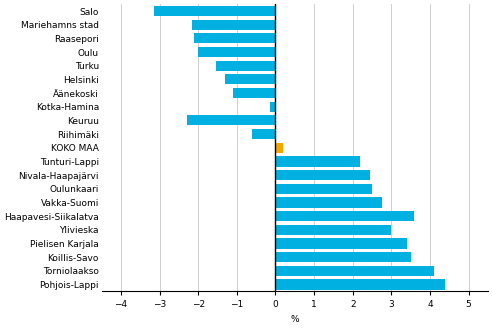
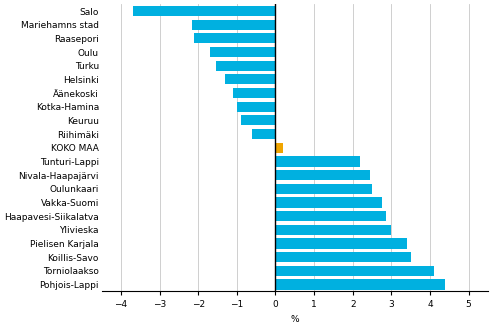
Salo: -3.15 -> -3.70
Oulu: -2.00 -> -1.70
Kotka-Hamina: -0.15 -> -1.00
Keuruu: -2.30 -> -0.90
Haapavesi-Siikalatva: 3.60 -> 2.85
